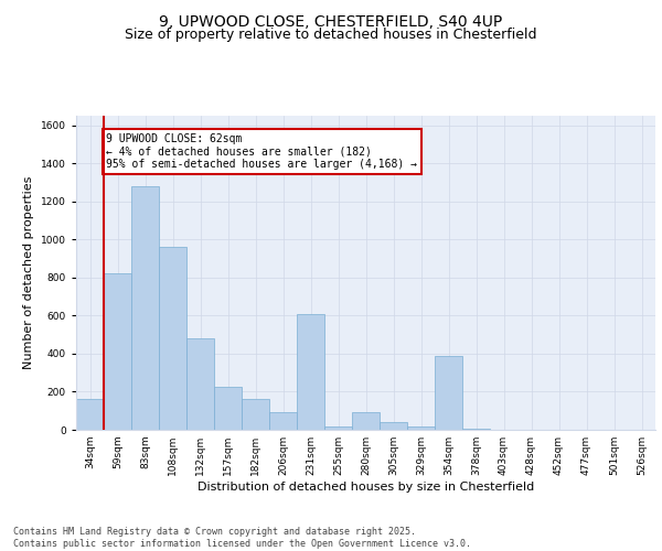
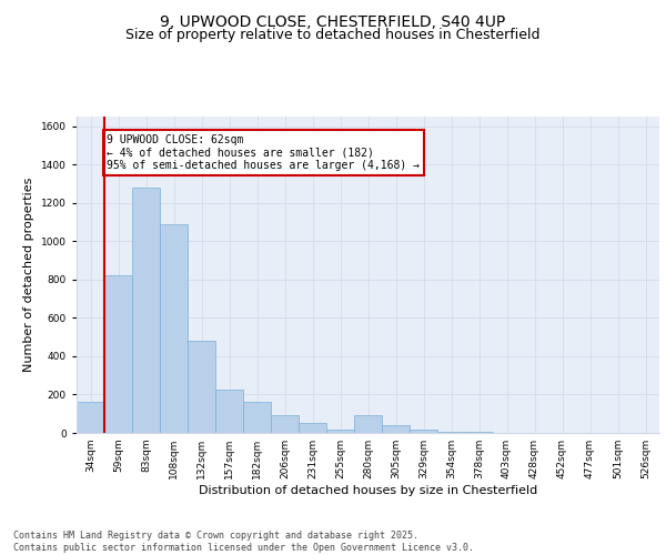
108sqm: 960 -> 1090
231sqm: 610 -> 50
354sqm: 390 -> 10
